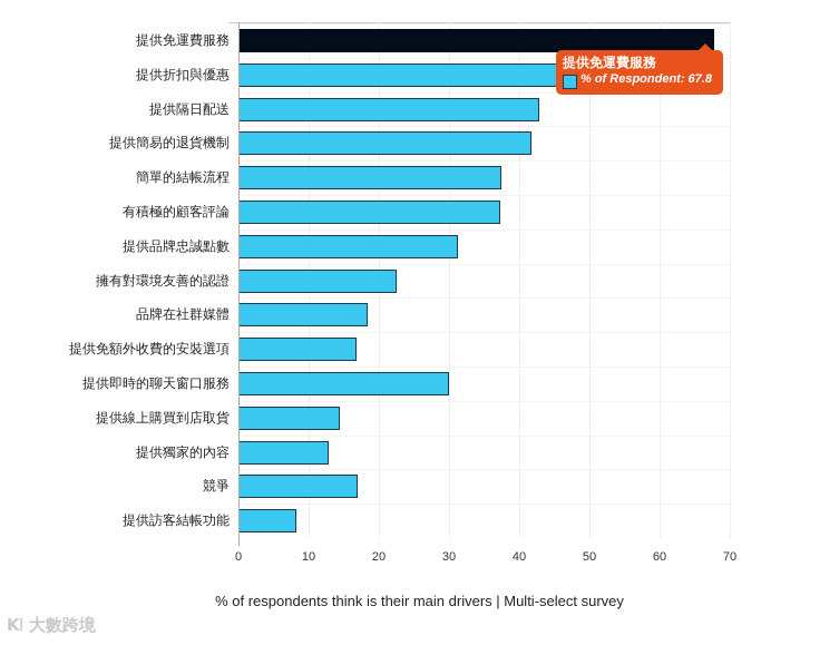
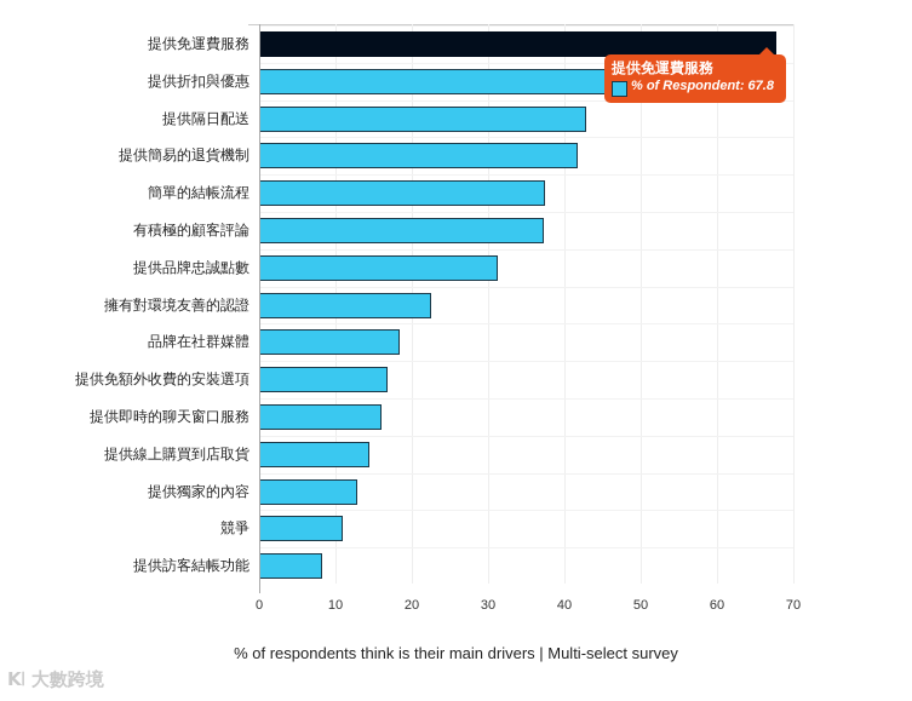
提供即時的聊天窗口服務: 30 -> 16
競爭: 17 -> 11
